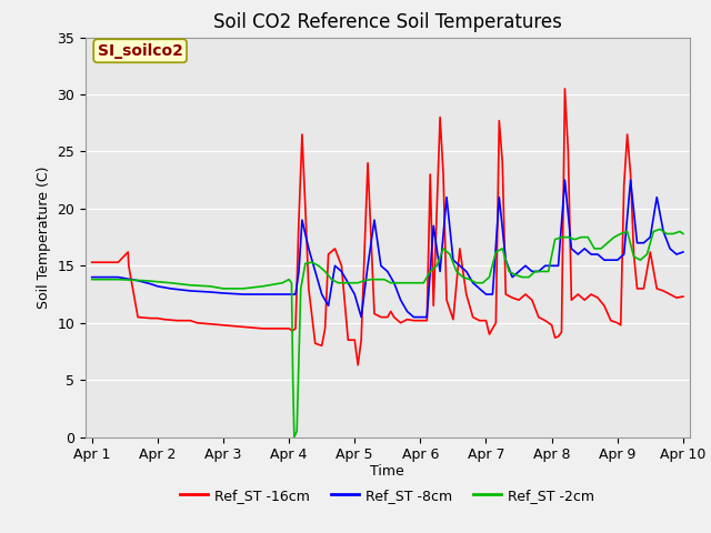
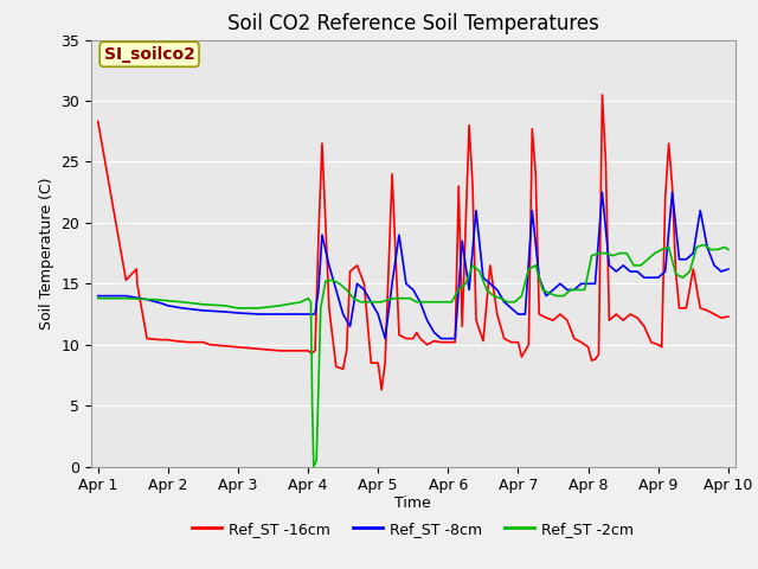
Ref_ST -16cm/Apr 1: 15.3 -> 28.3
